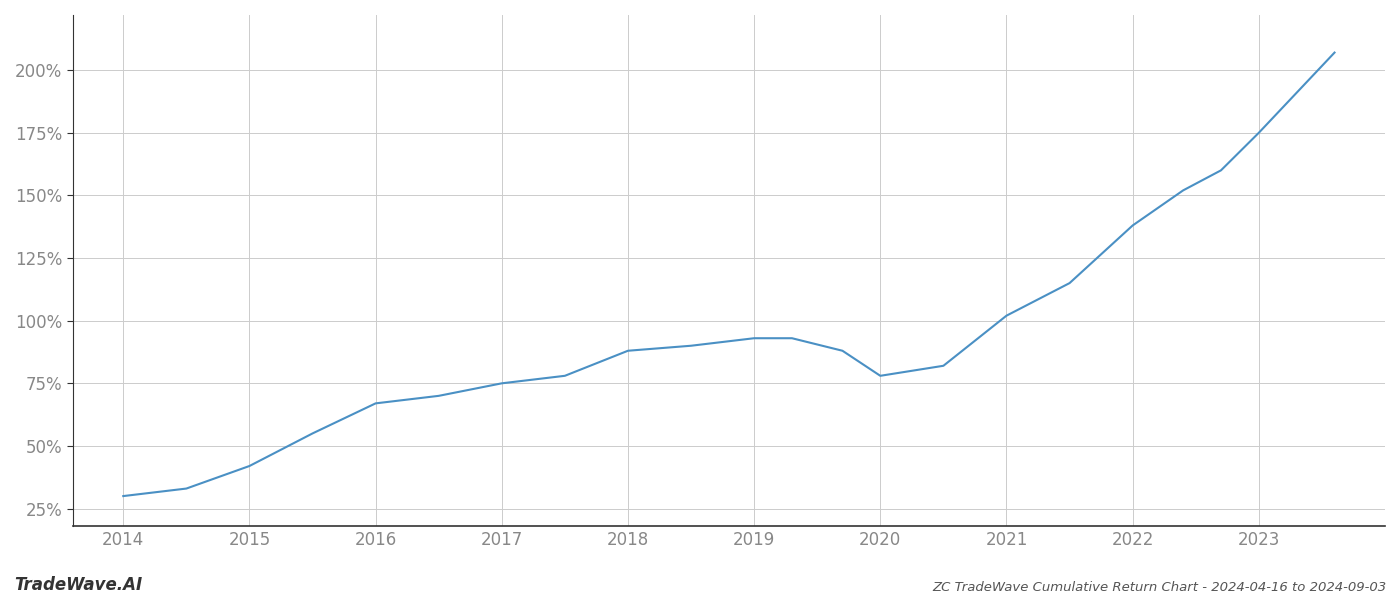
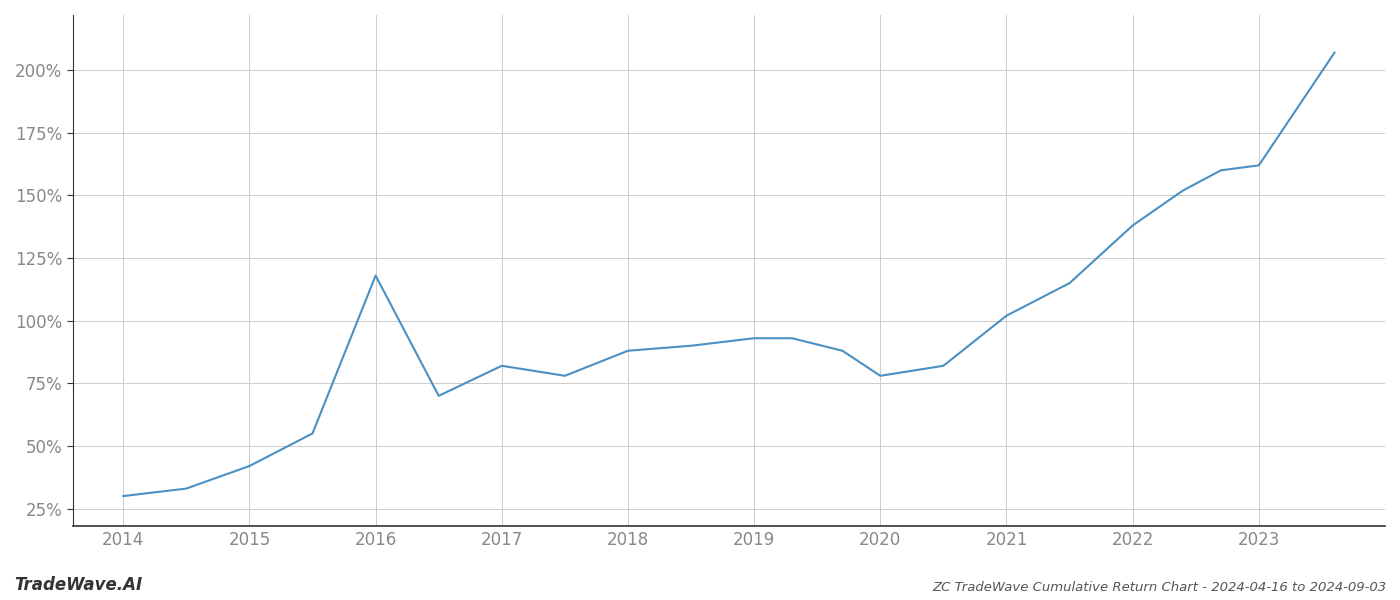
2016: 67% -> 118%
2017: 75% -> 82%
2023: 175% -> 162%
